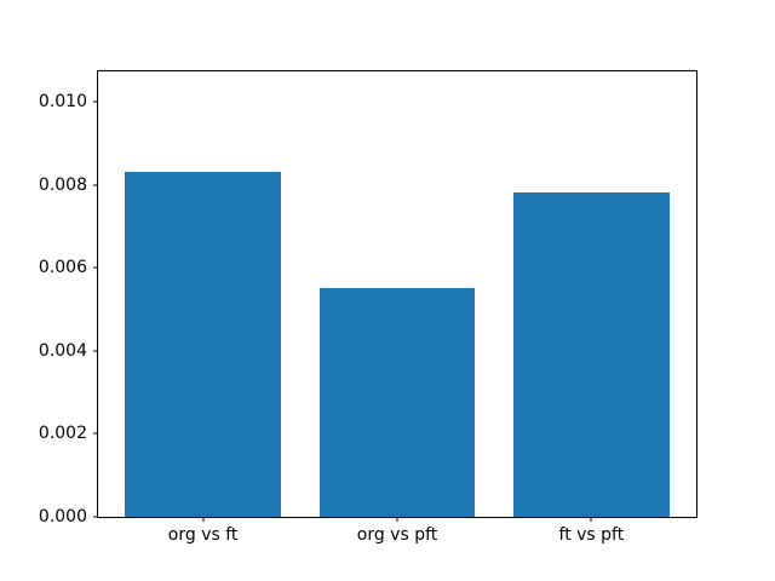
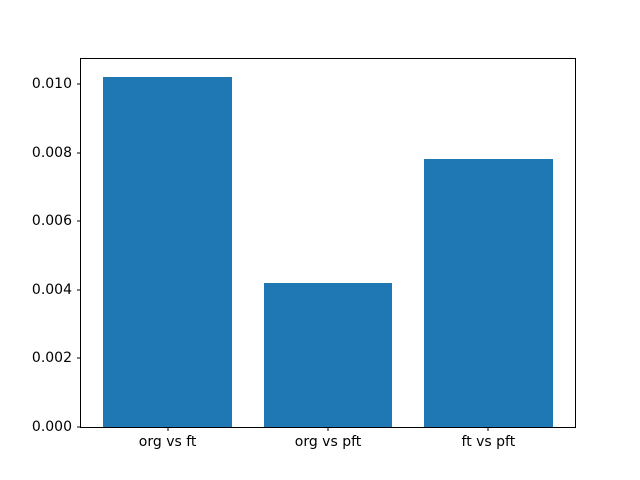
org vs ft: 0.0083 -> 0.0102
org vs pft: 0.0055 -> 0.0042
